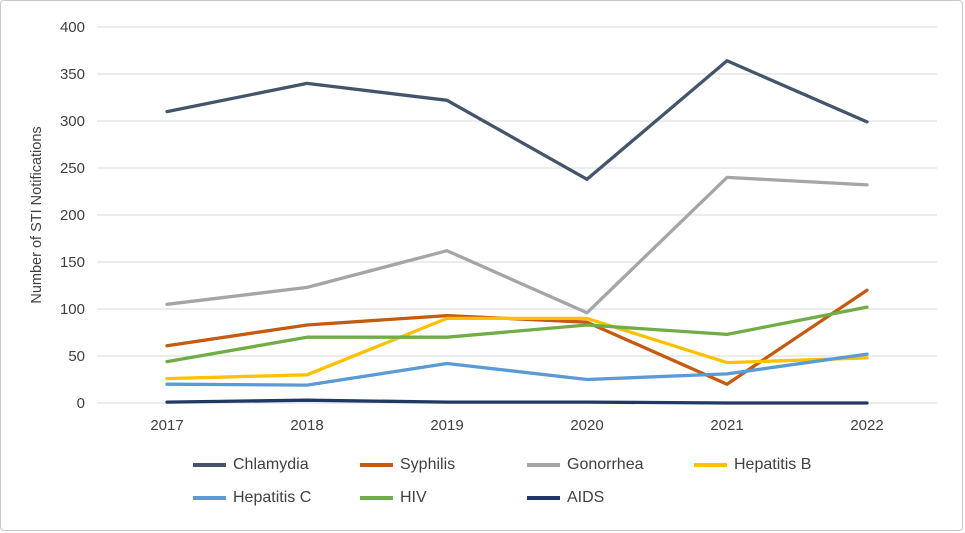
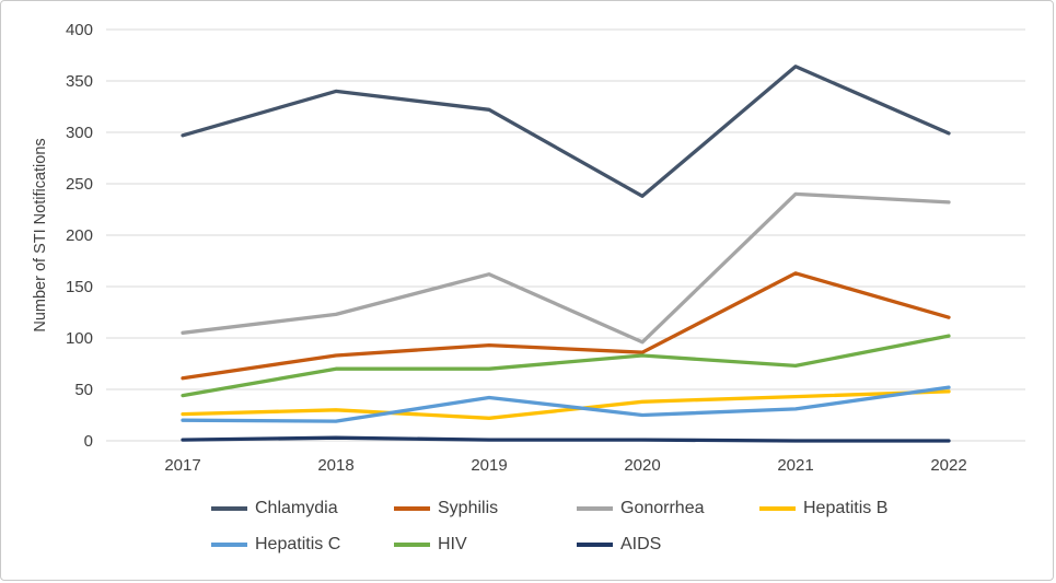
Chlamydia/2017: 310 -> 300
Hepatitis B/2019: 90 -> 20
Hepatitis B/2020: 90 -> 40
Syphilis/2021: 20 -> 160
